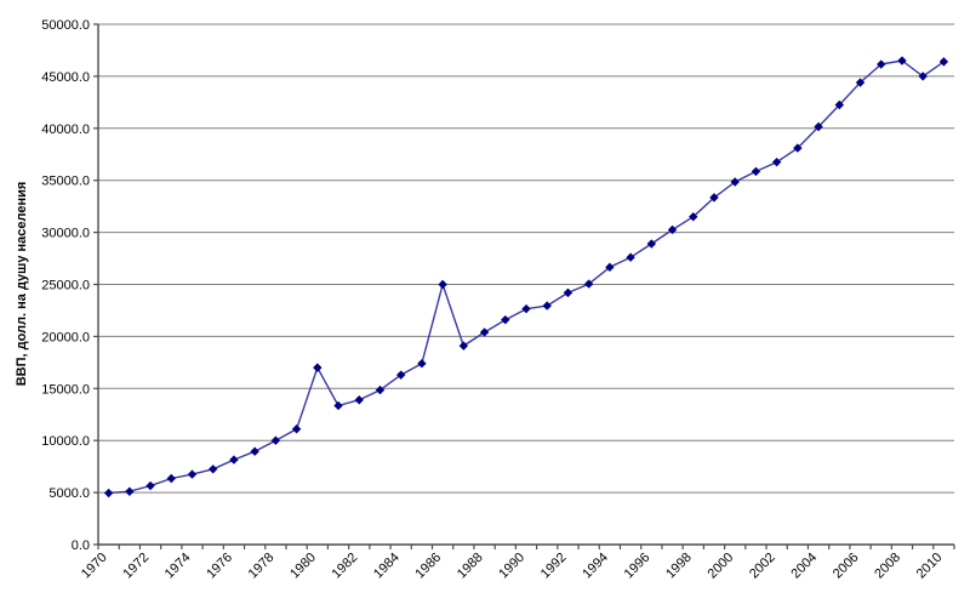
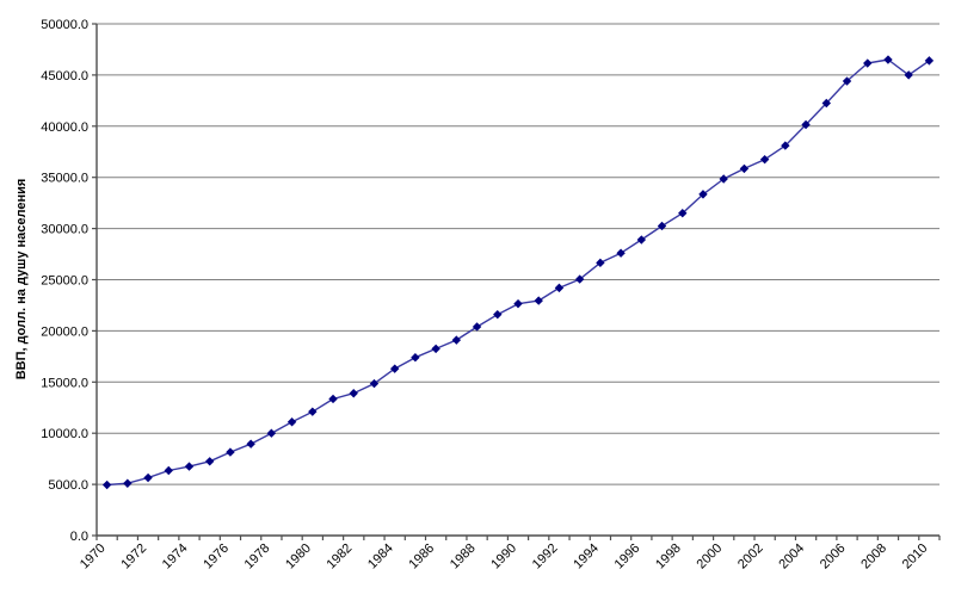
1980: 17000 -> 12000
1986: 25000 -> 18000
